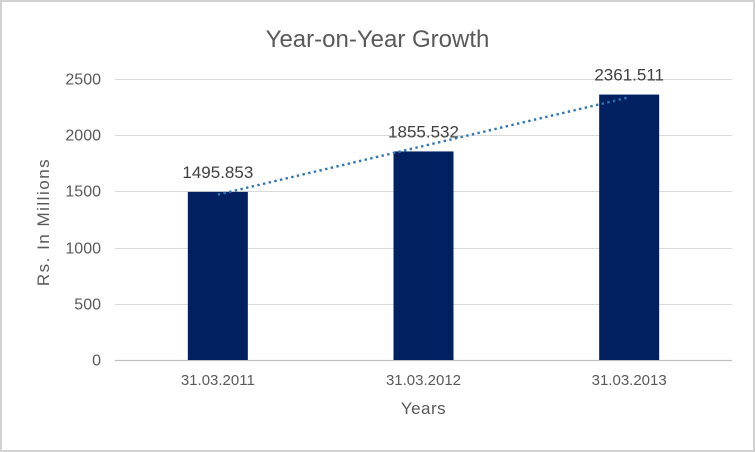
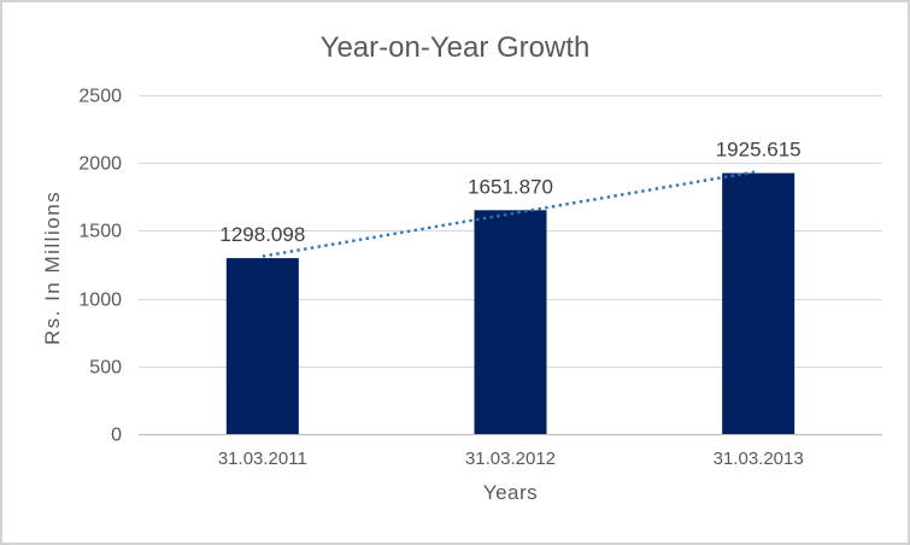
31.03.2011: 1495.853 -> 1298.098
31.03.2012: 1855.532 -> 1651.870
31.03.2013: 2361.511 -> 1925.615
